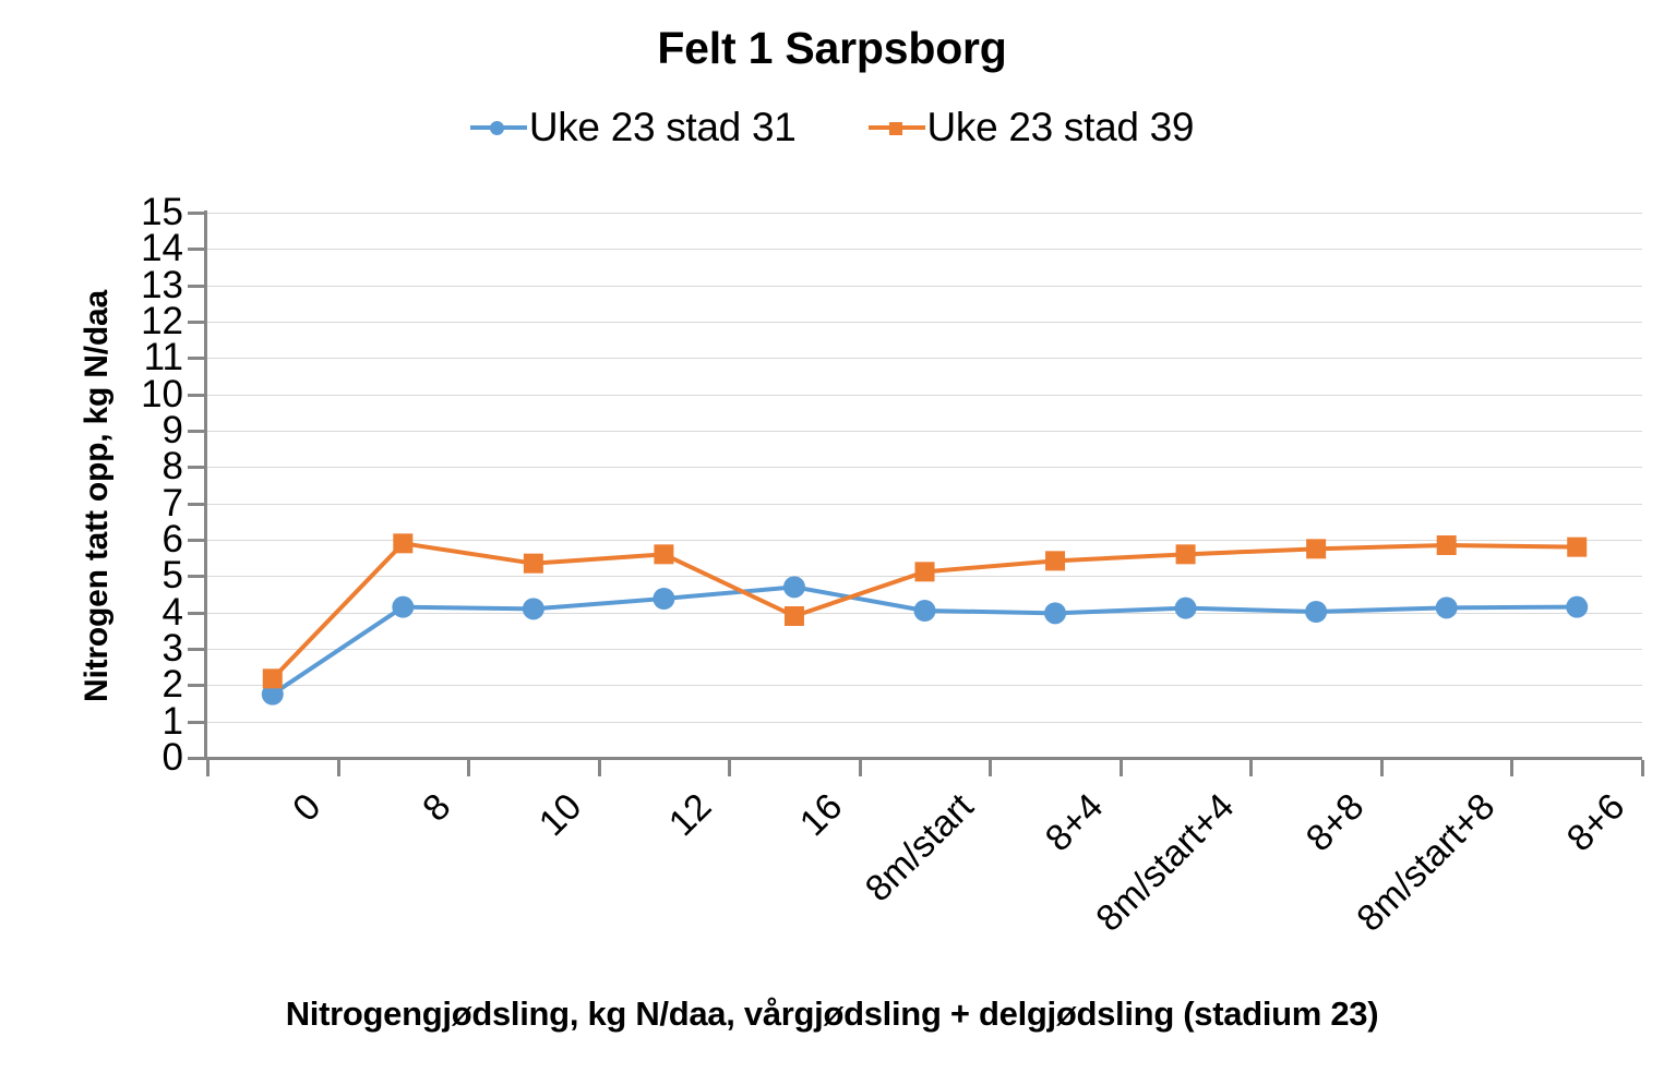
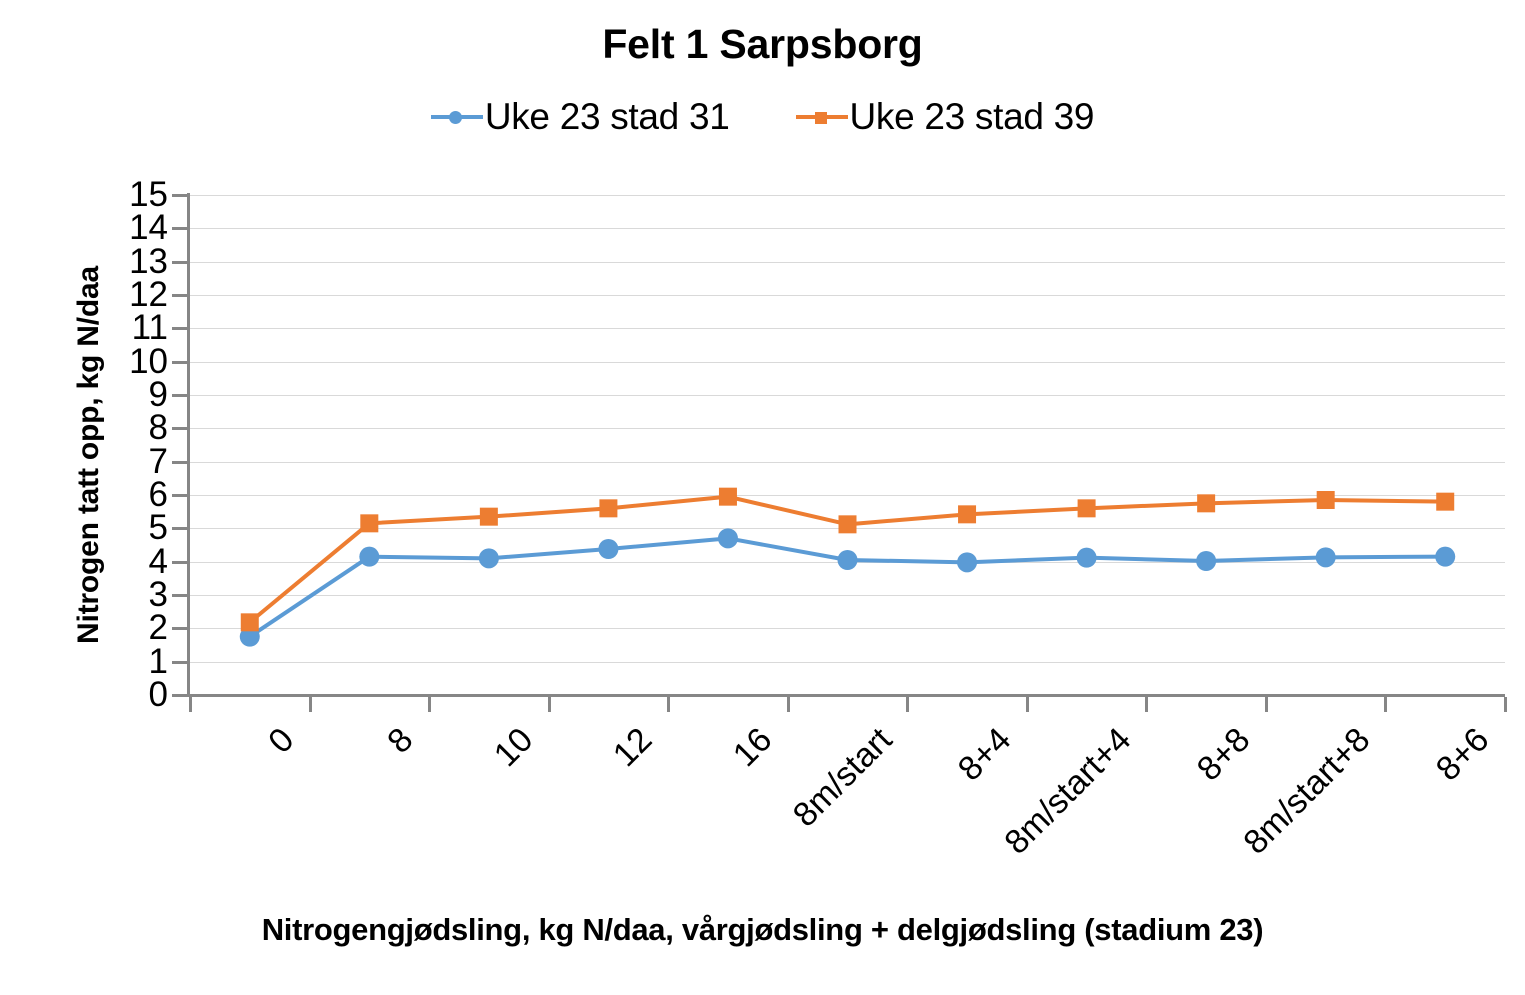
Uke 23 stad 39/8: 5.9 -> 5.2
Uke 23 stad 39/16: 3.9 -> 6.0
